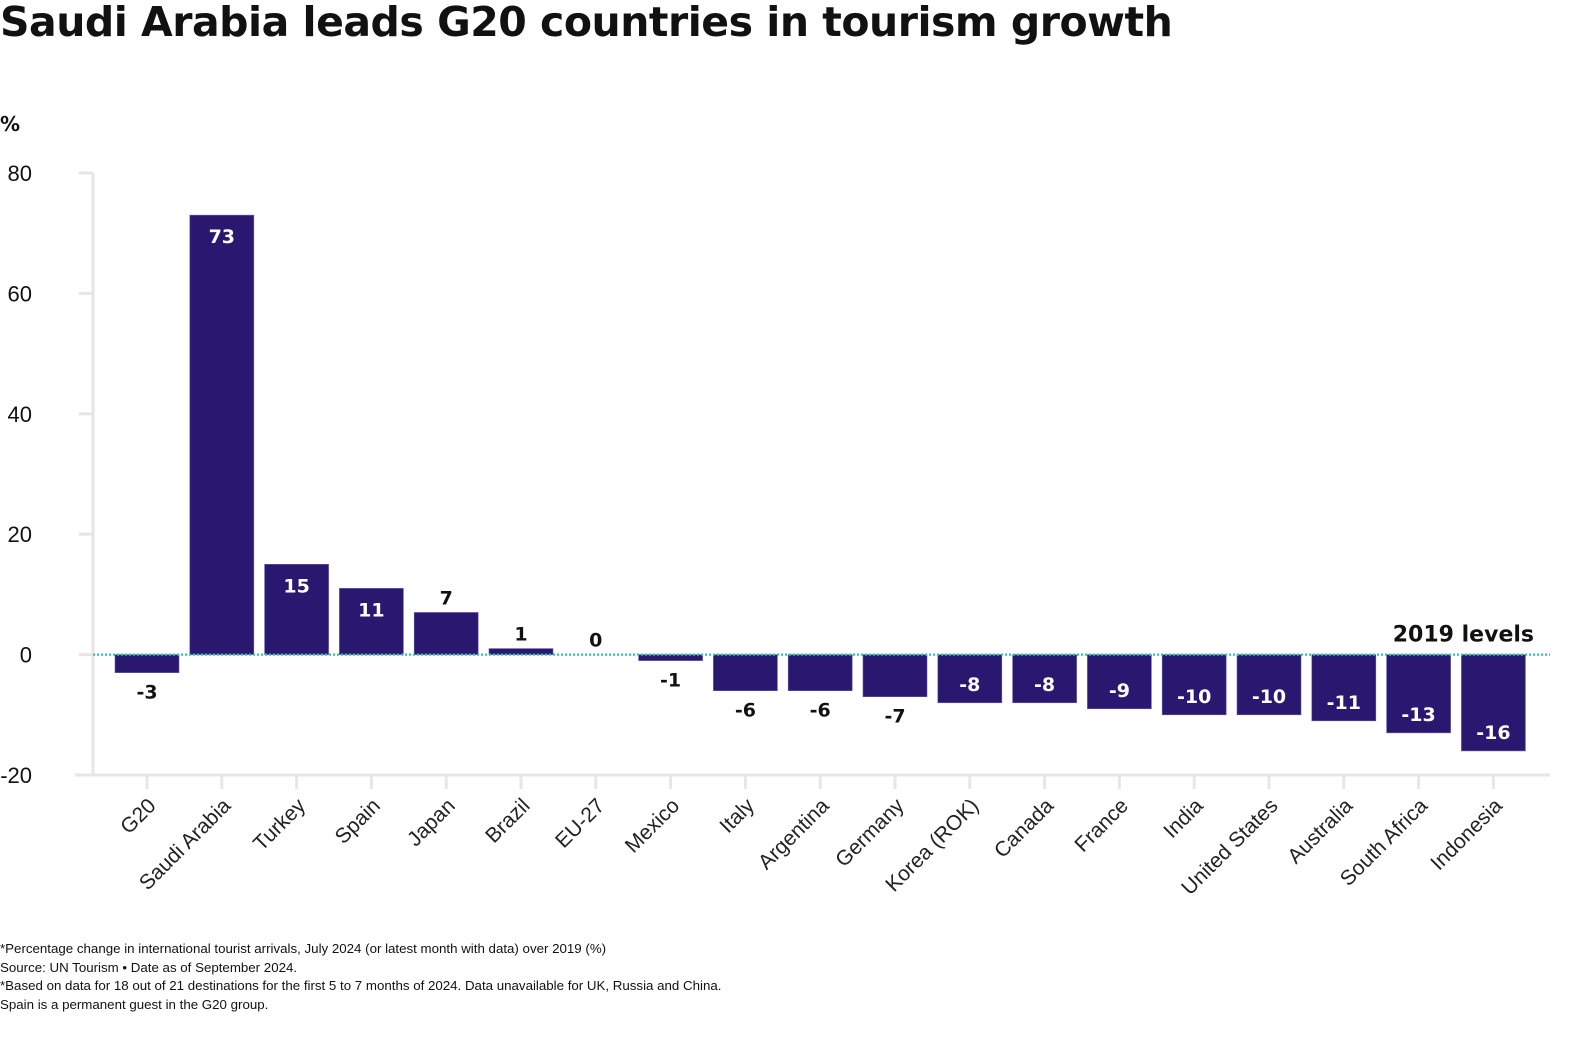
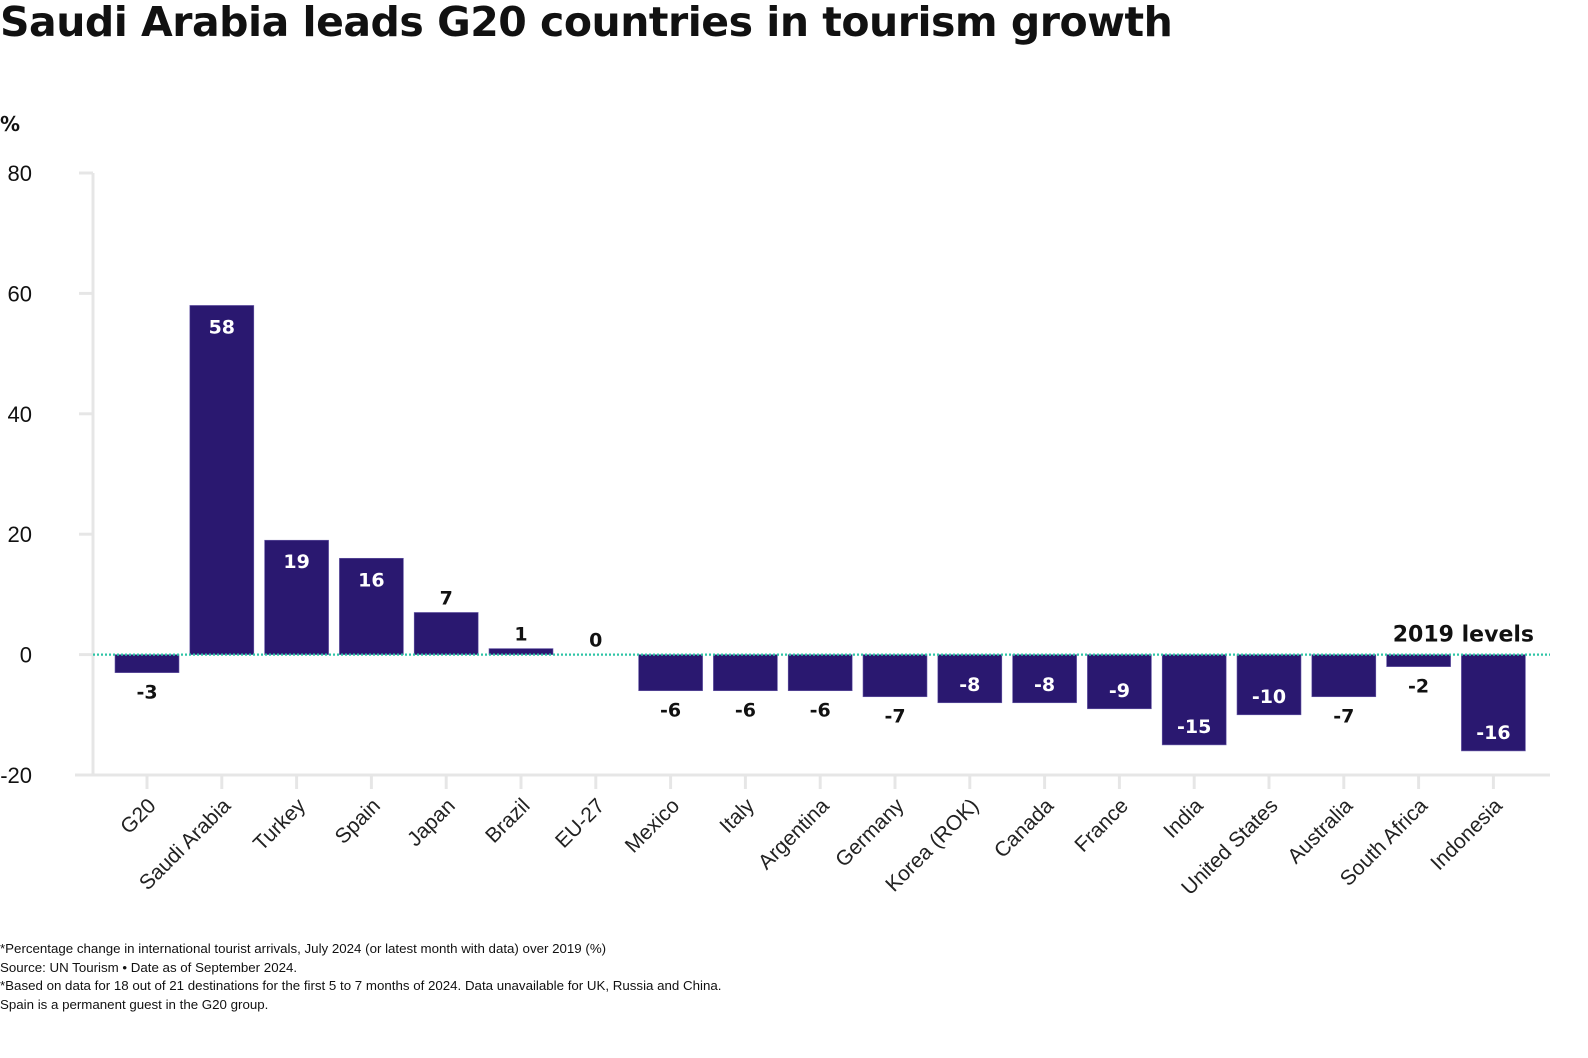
Saudi Arabia: 73 -> 58
Turkey: 15 -> 19
Spain: 11 -> 16
Mexico: -1 -> -6
India: -10 -> -15
Australia: -11 -> -7
South Africa: -13 -> -2
